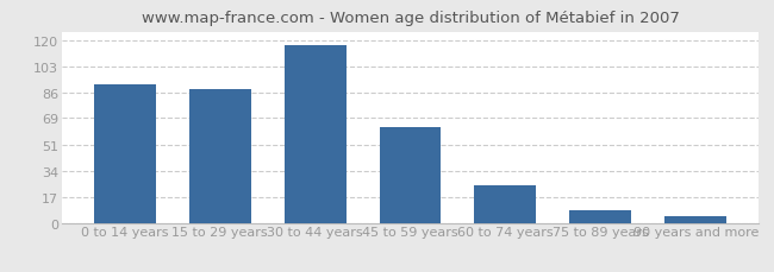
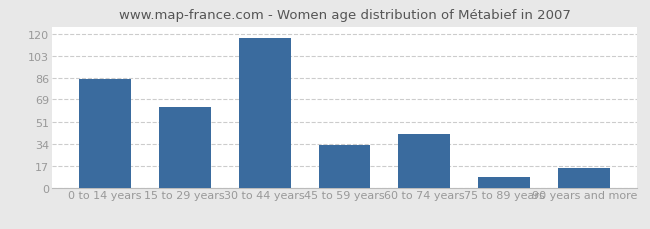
0 to 14 years: 91 -> 85
15 to 29 years: 88 -> 63
45 to 59 years: 63 -> 33
60 to 74 years: 25 -> 42
90 years and more: 4 -> 15
